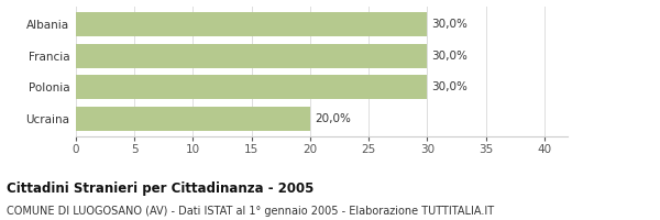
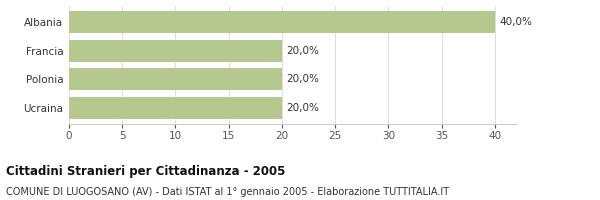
Albania: 30,0% -> 40,0%
Francia: 30,0% -> 20,0%
Polonia: 30,0% -> 20,0%
